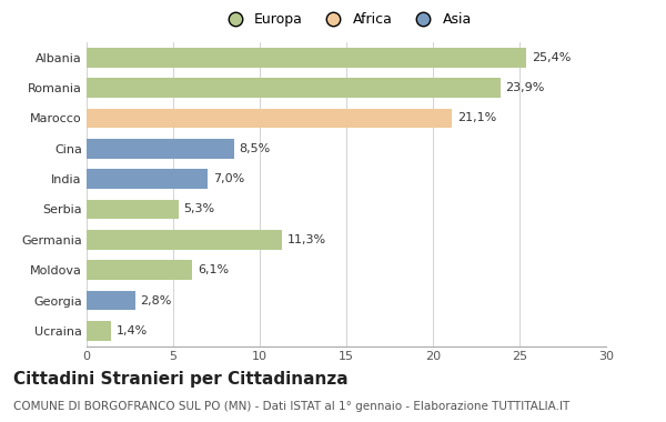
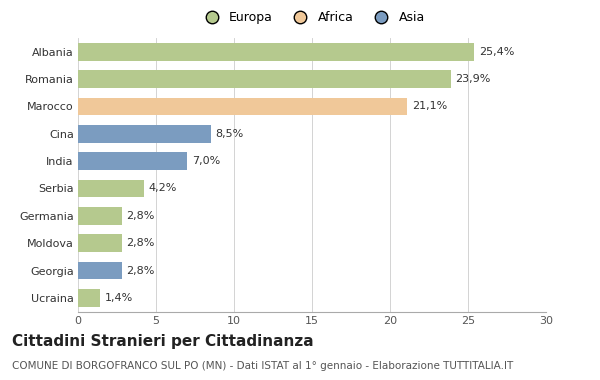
Serbia: 5,3% -> 4,2%
Germania: 11,3% -> 2,8%
Moldova: 6,1% -> 2,8%
